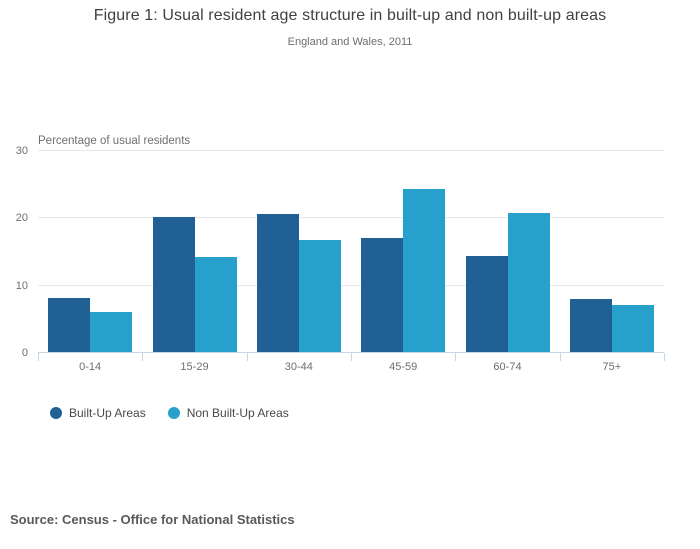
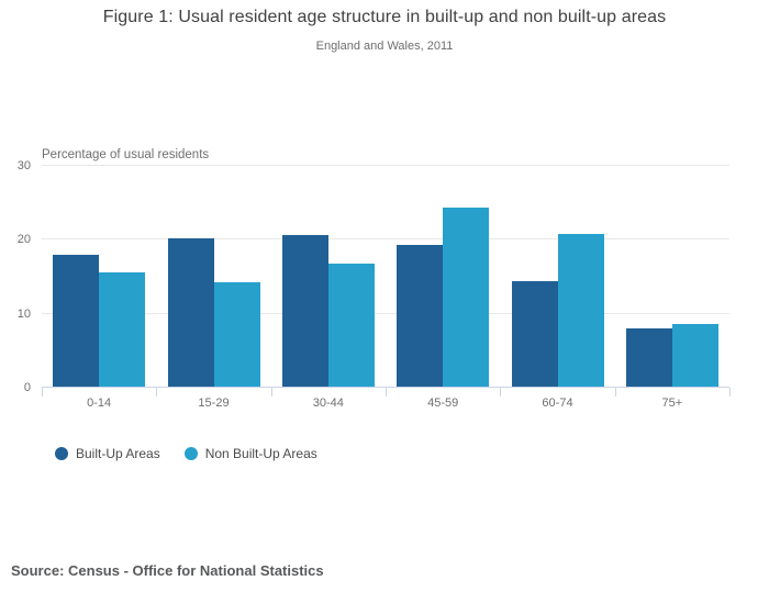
Built-Up Areas/0-14: 8 -> 18
Non Built-Up Areas/0-14: 6 -> 15
Built-Up Areas/45-59: 17 -> 19
Non Built-Up Areas/75+: 7 -> 8
